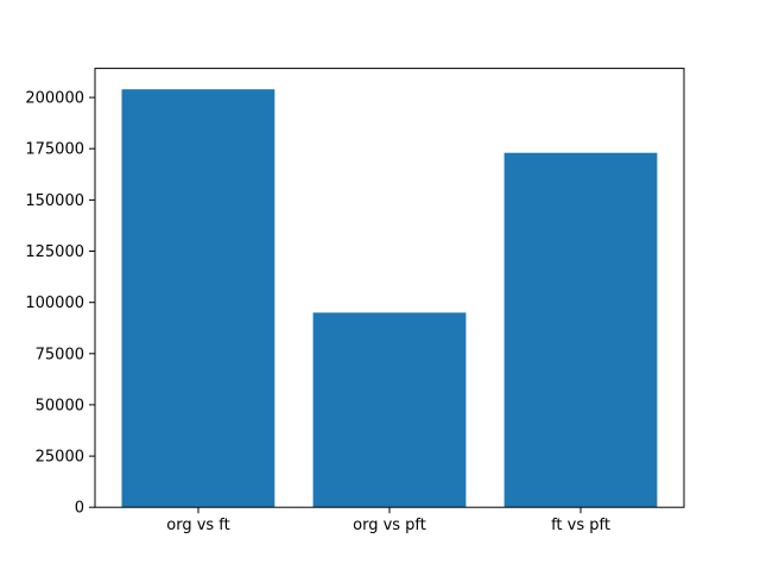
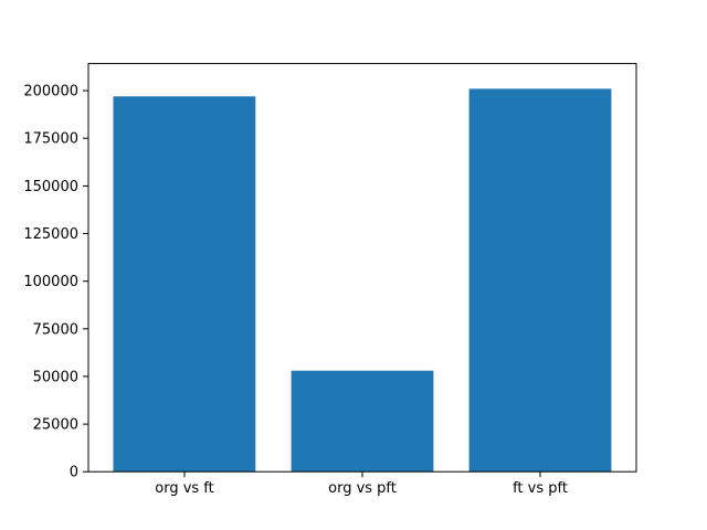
org vs ft: 204000 -> 197000
org vs pft: 95000 -> 53000
ft vs pft: 173000 -> 201000
